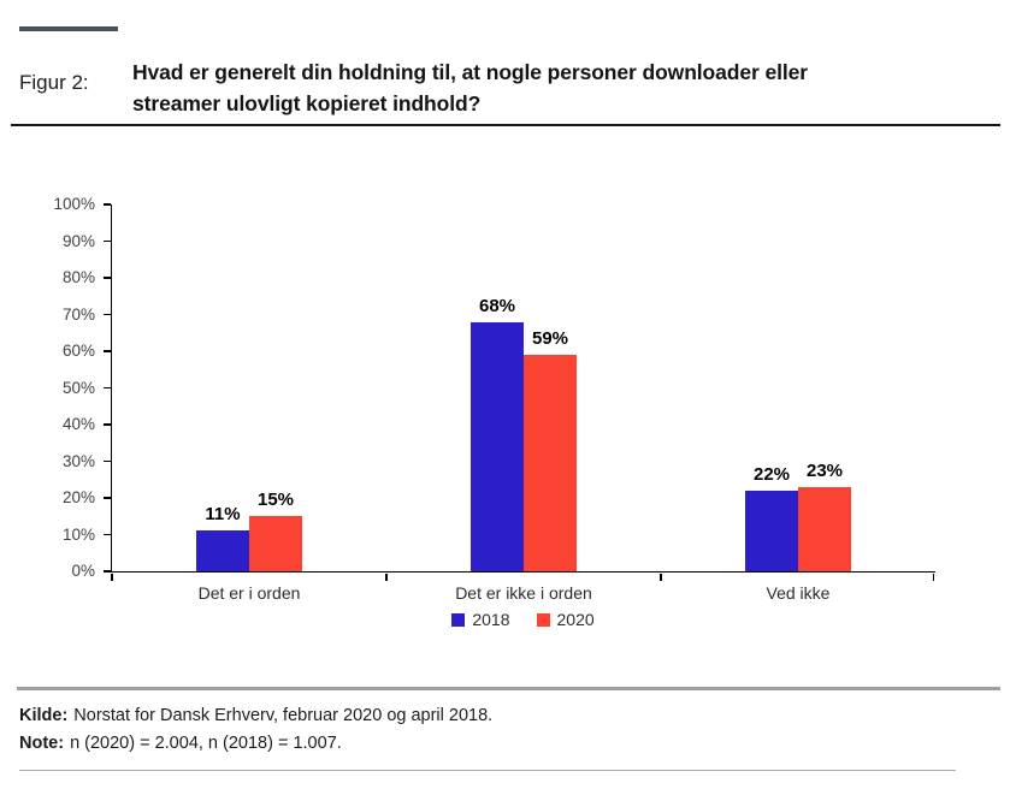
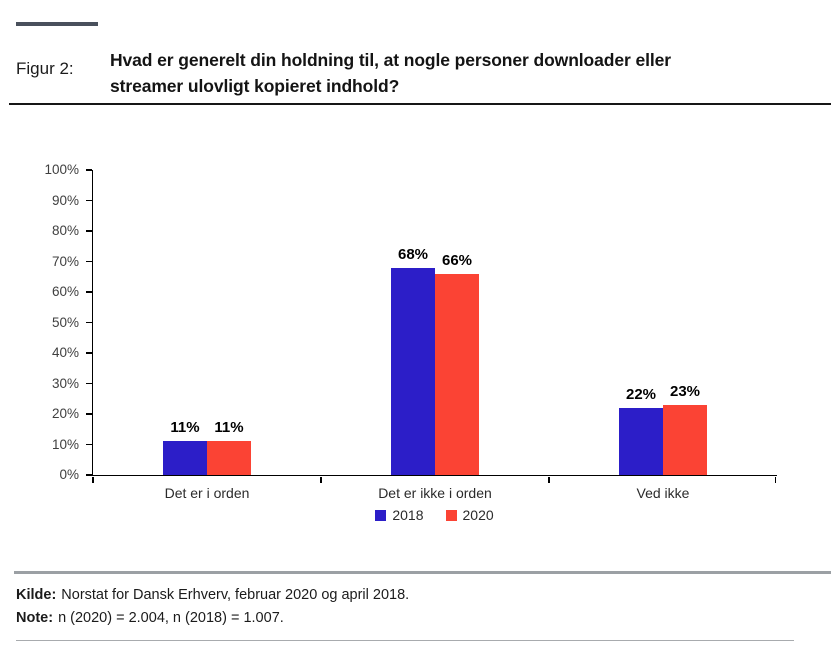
2020/Det er i orden: 15% -> 11%
2020/Det er ikke i orden: 59% -> 66%
